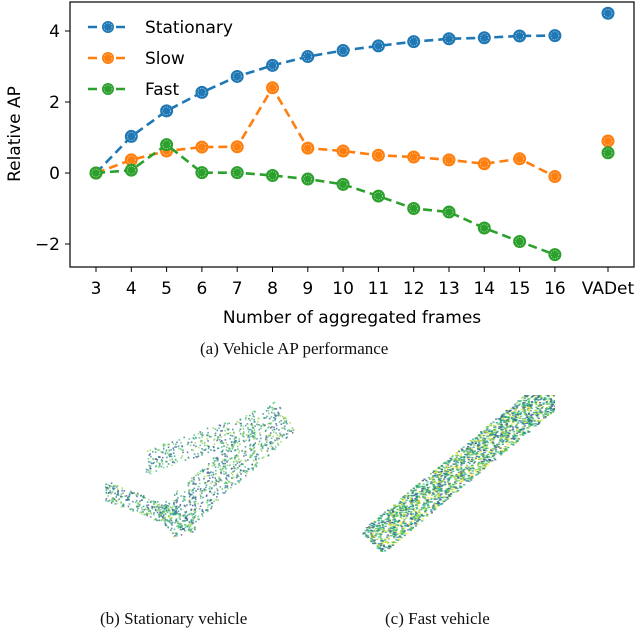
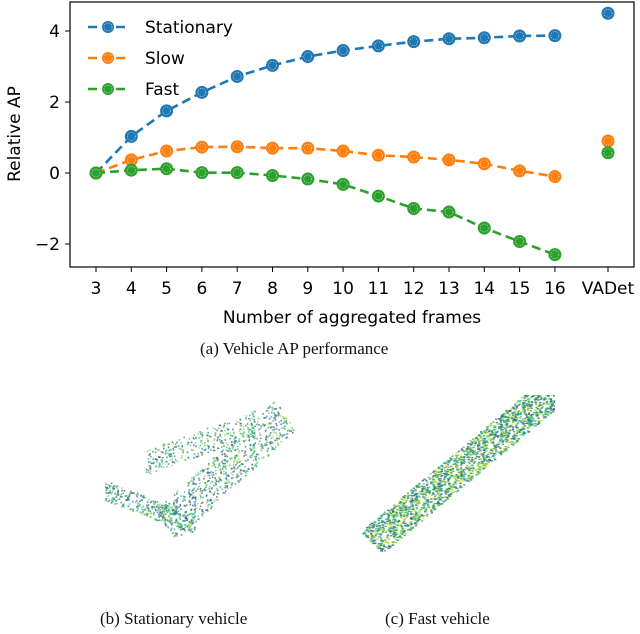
Fast/5: 0.8 -> 0.1
Slow/8: 2.4 -> 0.7
Slow/15: 0.4 -> 0.1
